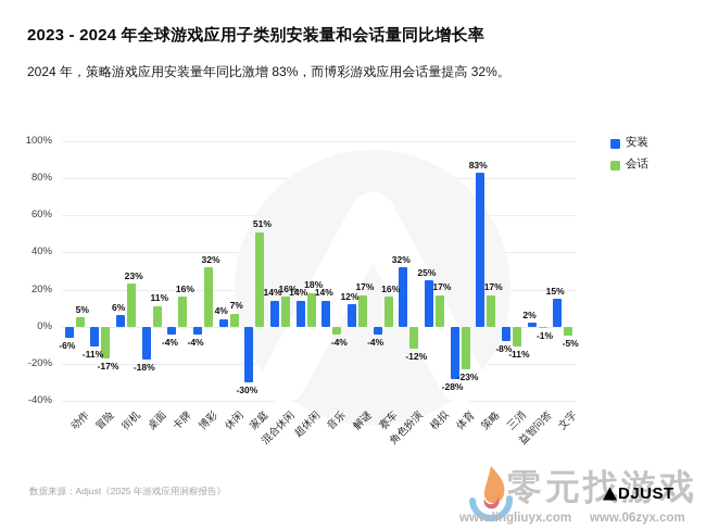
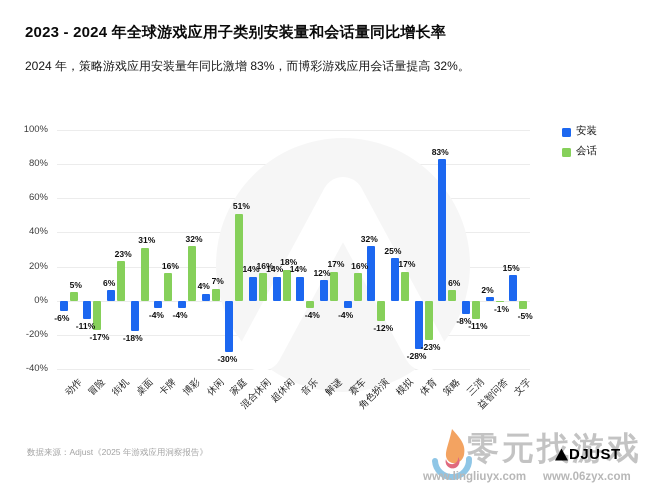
会话/桌面: 11% -> 31%
会话/策略: 17% -> 6%
